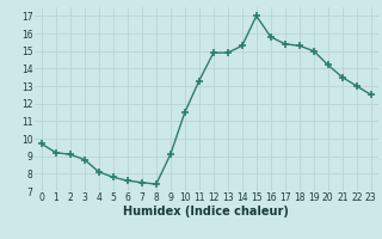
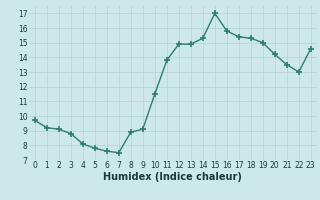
8: 7.4 -> 8.9
11: 13.3 -> 13.8
23: 12.5 -> 14.6
